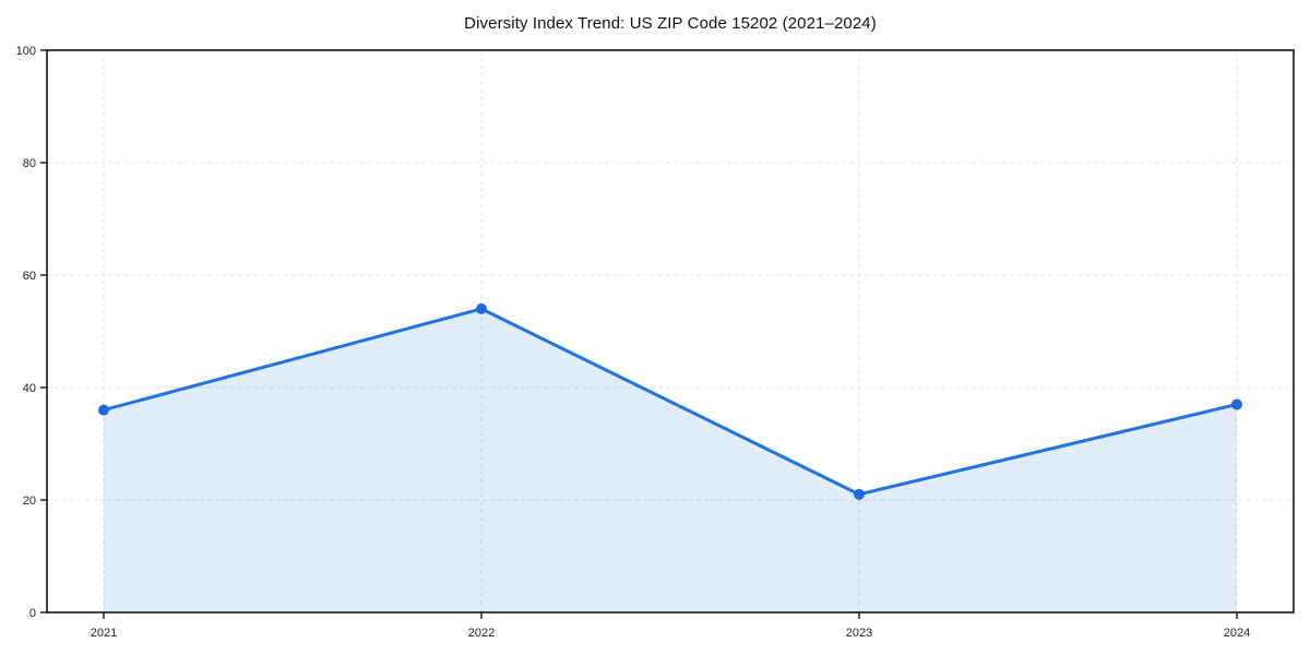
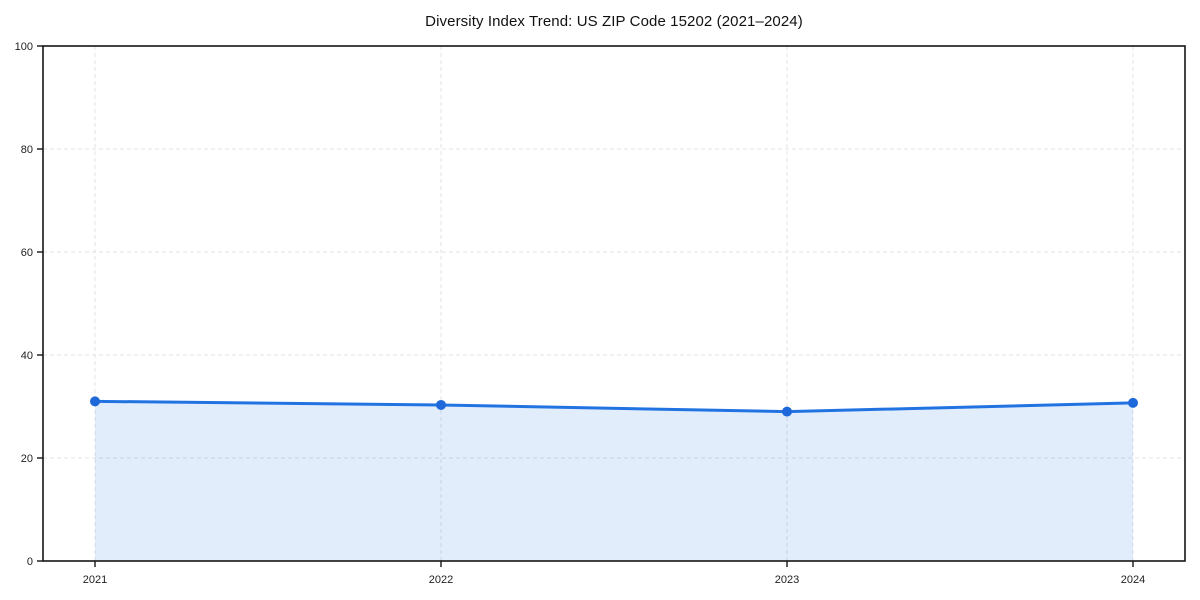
2021: 36 -> 31
2022: 54 -> 30
2023: 21 -> 29
2024: 37 -> 31
